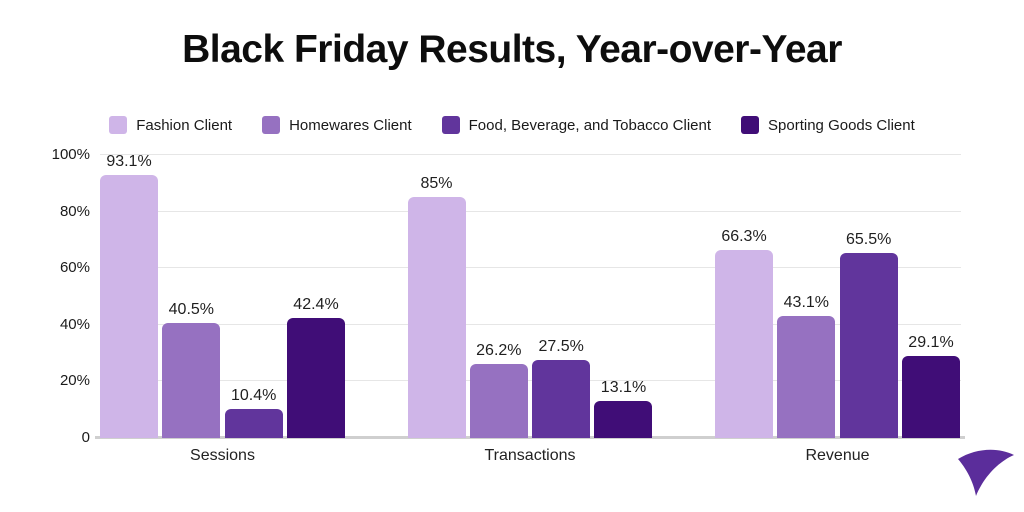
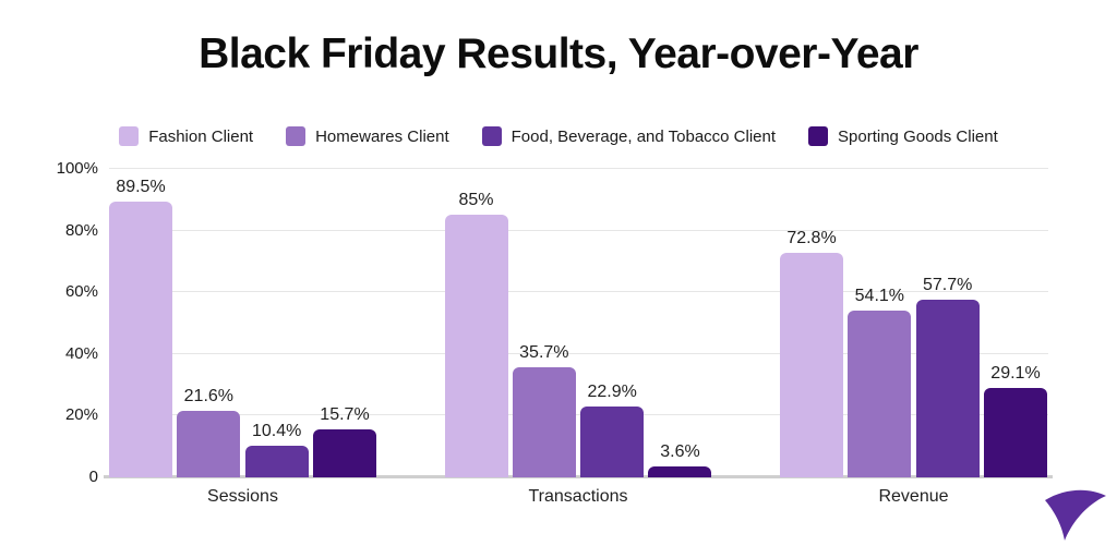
Fashion Client/Sessions: 93.1% -> 89.5%
Homewares Client/Sessions: 40.5% -> 21.6%
Sporting Goods Client/Sessions: 42.4% -> 15.7%
Homewares Client/Transactions: 26.2% -> 35.7%
Food, Beverage, and Tobacco Client/Transactions: 27.5% -> 22.9%
Sporting Goods Client/Transactions: 13.1% -> 3.6%
Fashion Client/Revenue: 66.3% -> 72.8%
Homewares Client/Revenue: 43.1% -> 54.1%
Food, Beverage, and Tobacco Client/Revenue: 65.5% -> 57.7%
